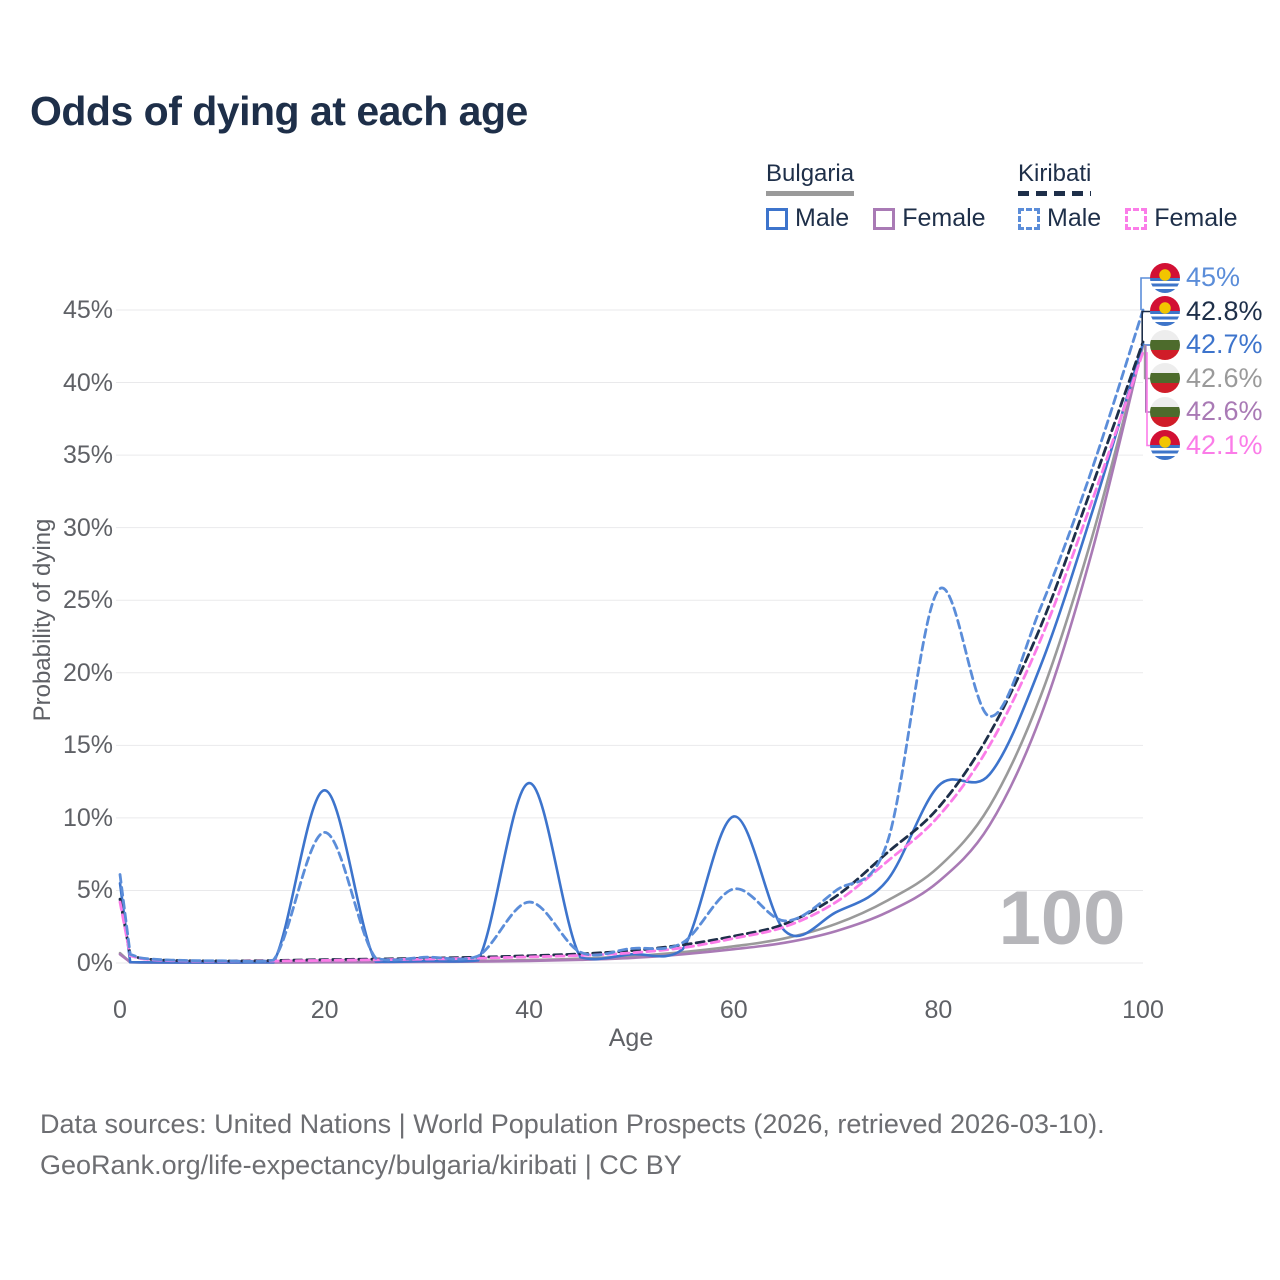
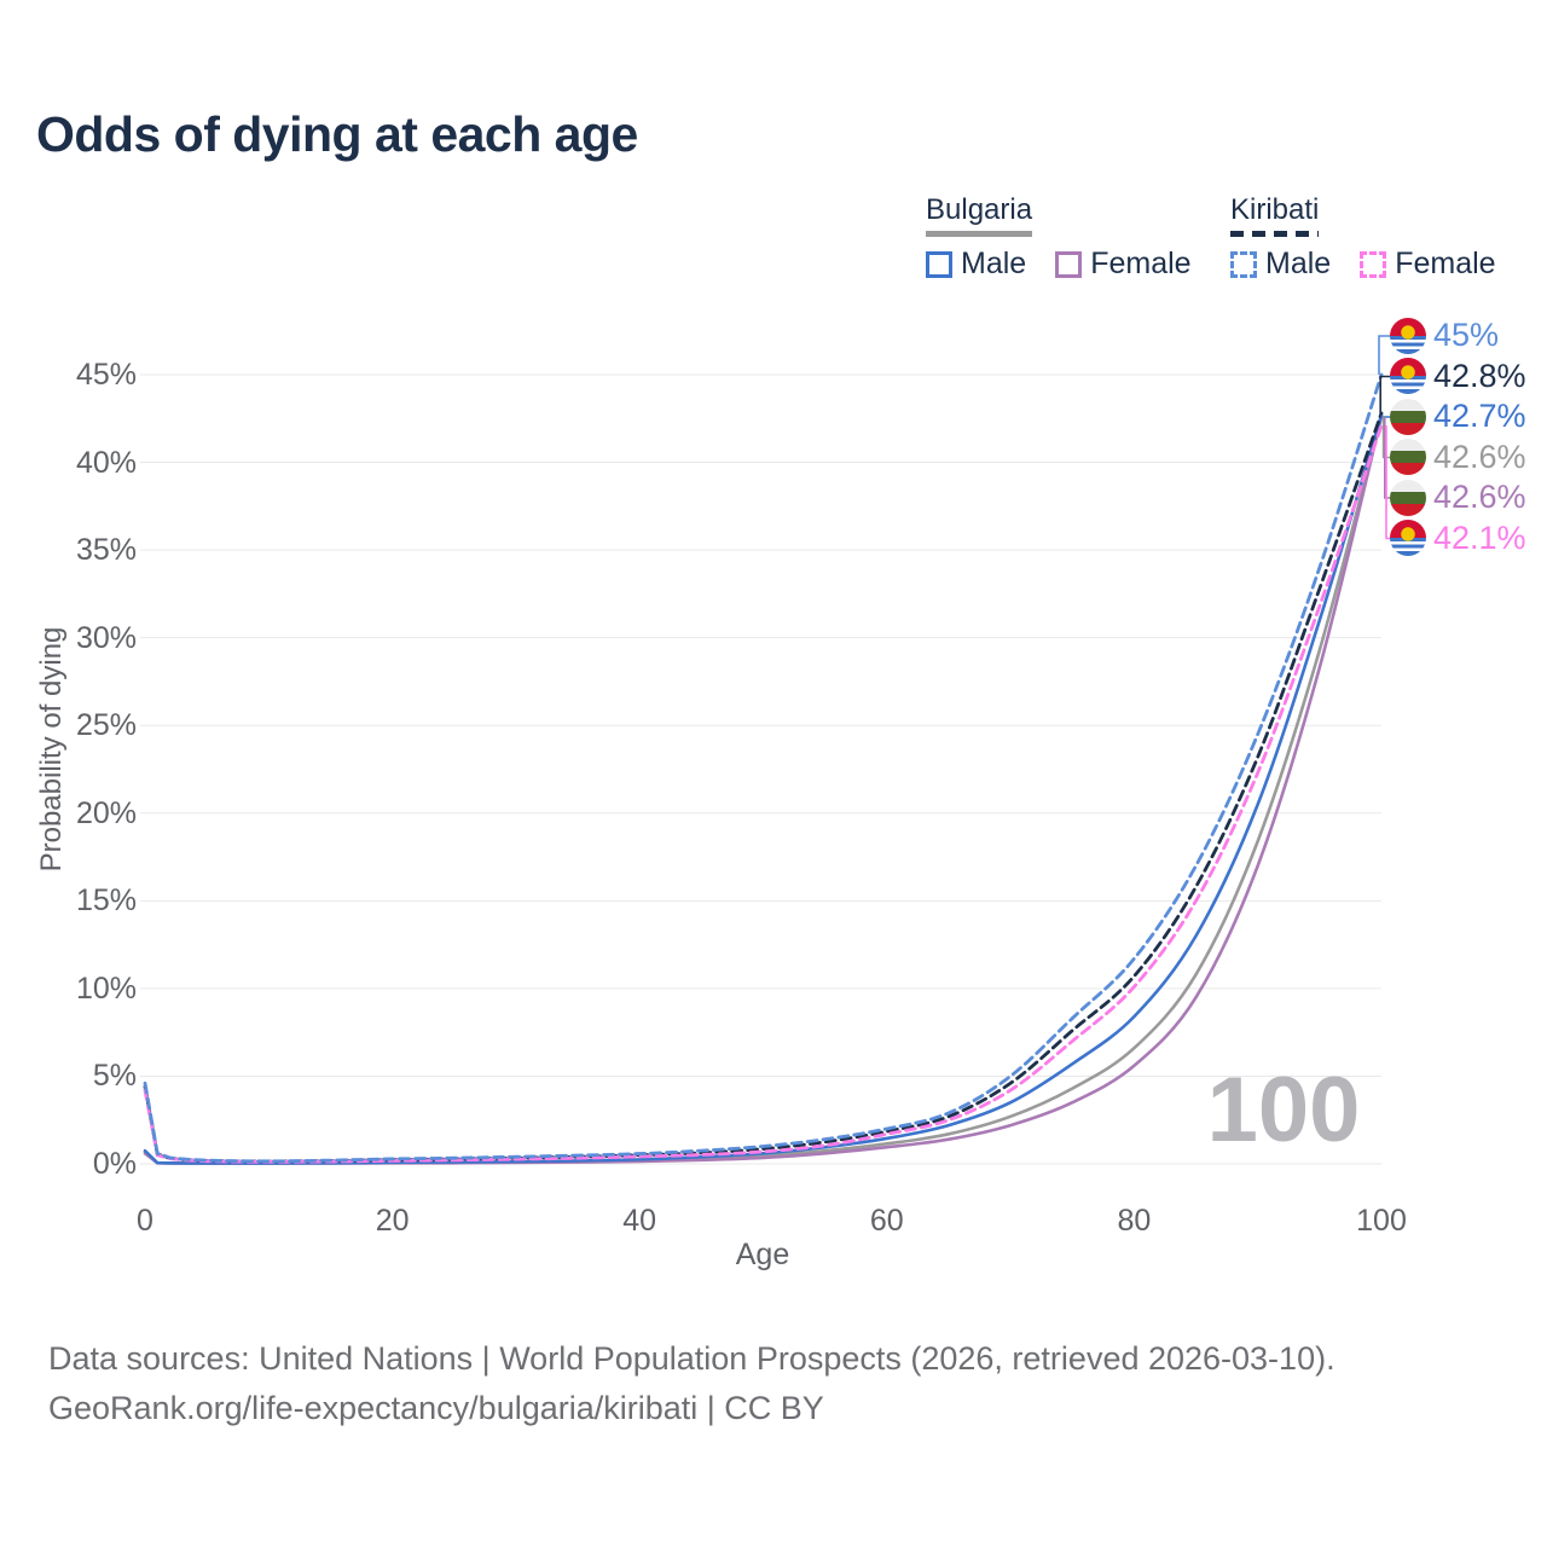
Bulgaria Male/0: 5.5% -> 0.8%
Kiribati Male/0: 6.1% -> 4.6%
Bulgaria Male/20: 11.9% -> 0.1%
Kiribati Male/20: 9.0% -> 0.3%
Bulgaria Male/40: 12.4% -> 0.2%
Kiribati Male/40: 4.2% -> 0.6%
Bulgaria Male/60: 10.1% -> 1.4%
Kiribati Male/60: 5.1% -> 2.0%
Bulgaria Male/80: 12.2% -> 8.4%
Kiribati Male/80: 25.7% -> 11.7%
